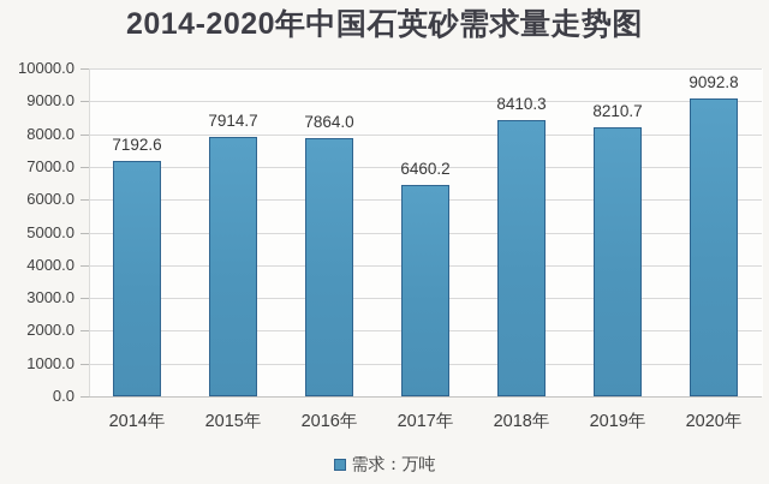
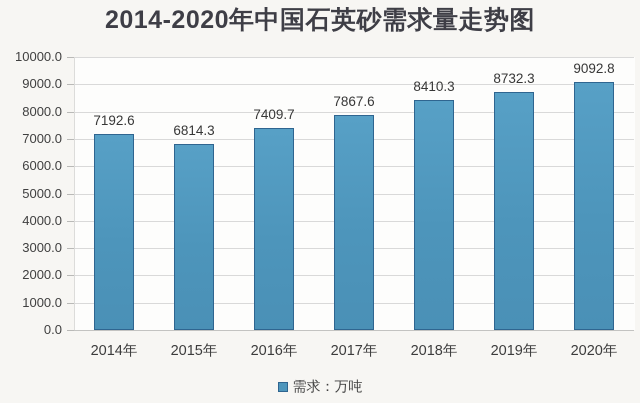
2015年: 7914.7 -> 6814.3
2016年: 7864.0 -> 7409.7
2017年: 6460.2 -> 7867.6
2019年: 8210.7 -> 8732.3
